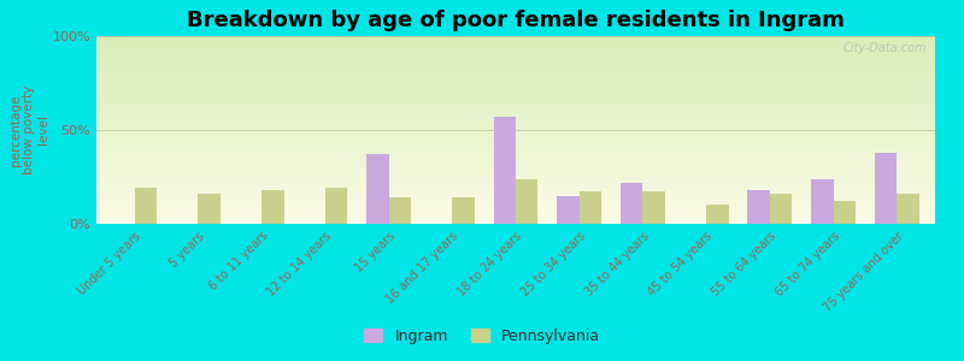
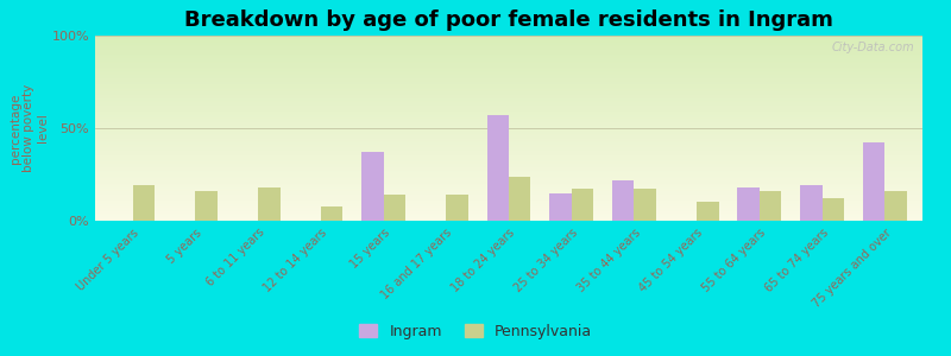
Pennsylvania/12 to 14 years: 19% -> 8%
Ingram/65 to 74 years: 24% -> 19%
Ingram/75 years and over: 38% -> 42%
